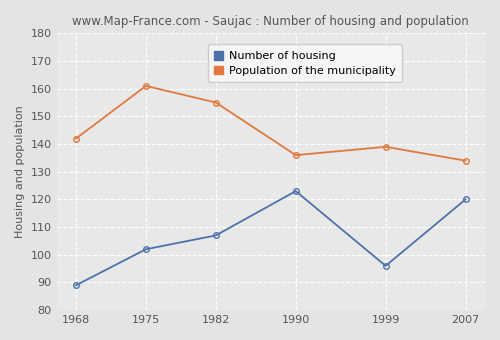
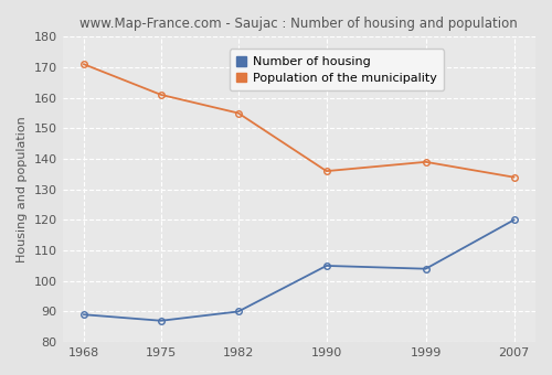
Population of the municipality/1968: 142 -> 171
Number of housing/1975: 102 -> 87
Number of housing/1982: 107 -> 90
Number of housing/1990: 123 -> 105
Number of housing/1999: 96 -> 104
